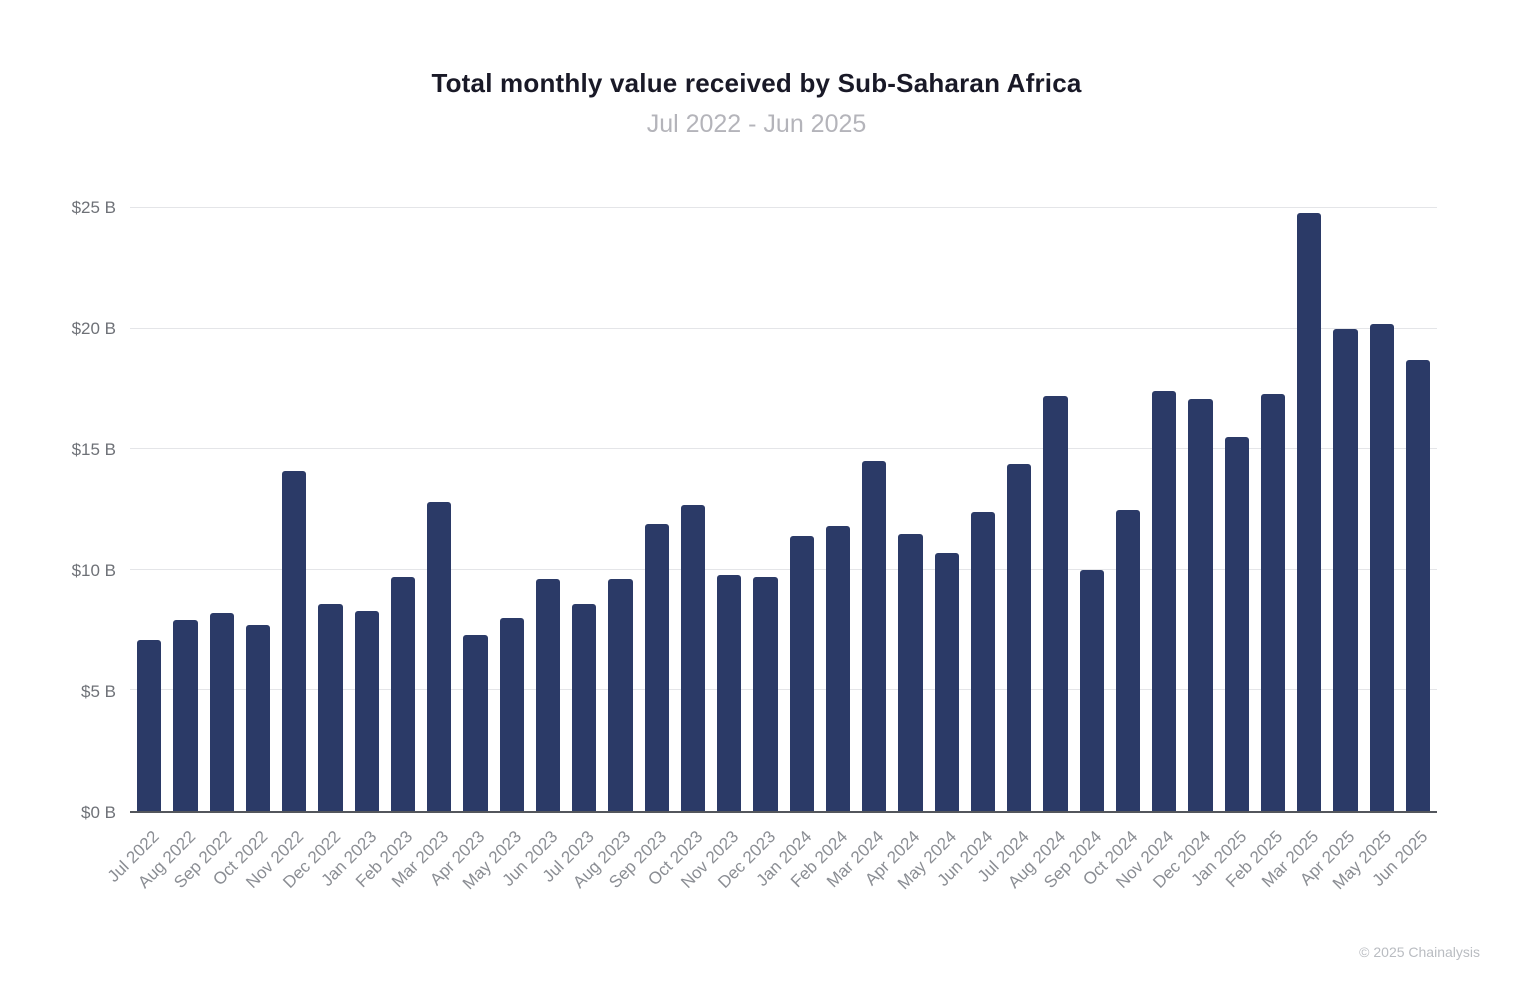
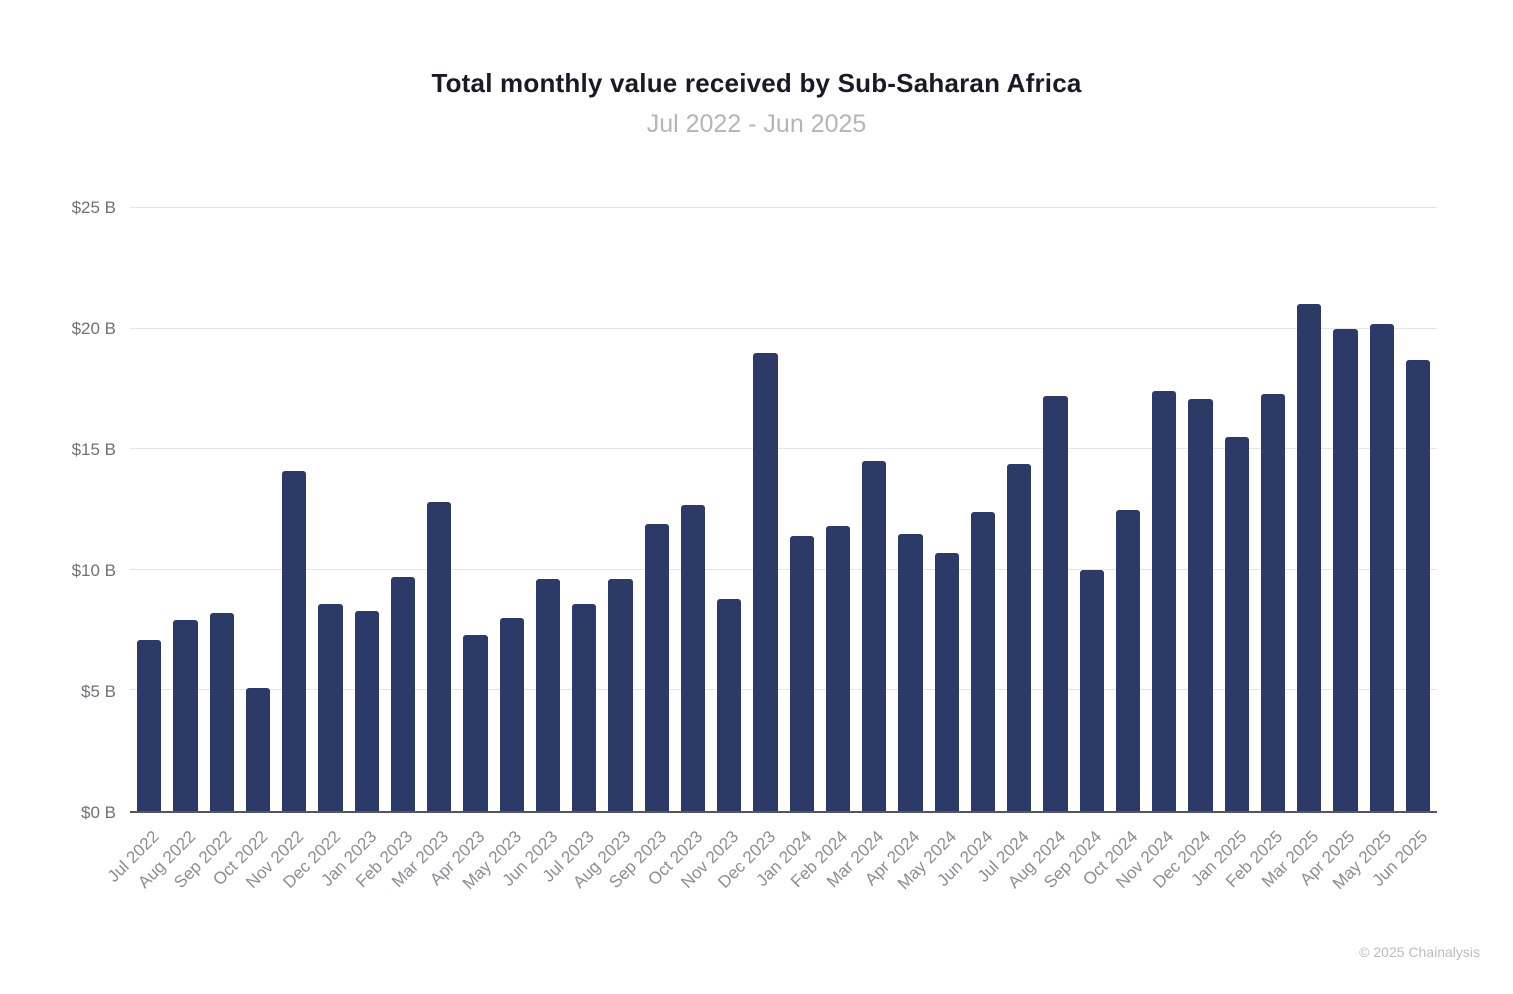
Oct 2022: $7.7B -> $5.1B
Nov 2023: $9.8B -> $8.8B
Dec 2023: $9.7B -> $19.0B
Mar 2025: $24.8B -> $21.0B
